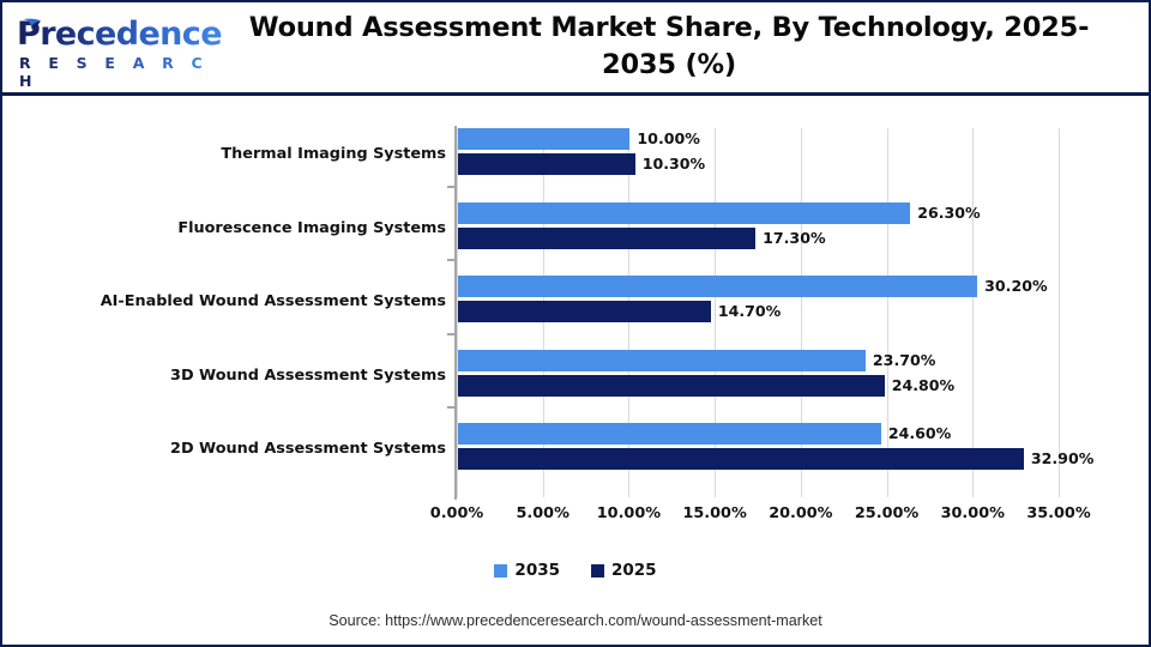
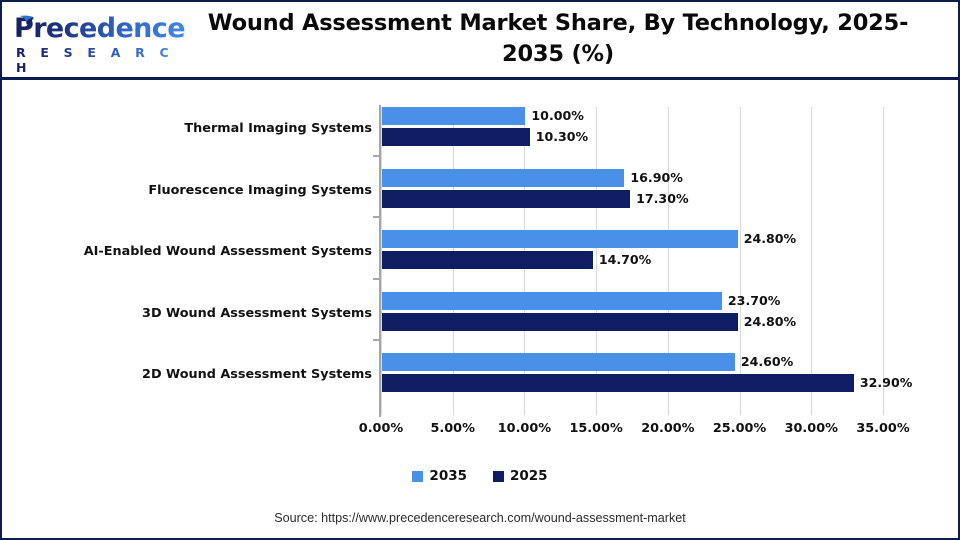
2035/Fluorescence Imaging Systems: 26.30% -> 16.90%
2035/AI-Enabled Wound Assessment Systems: 30.20% -> 24.80%
